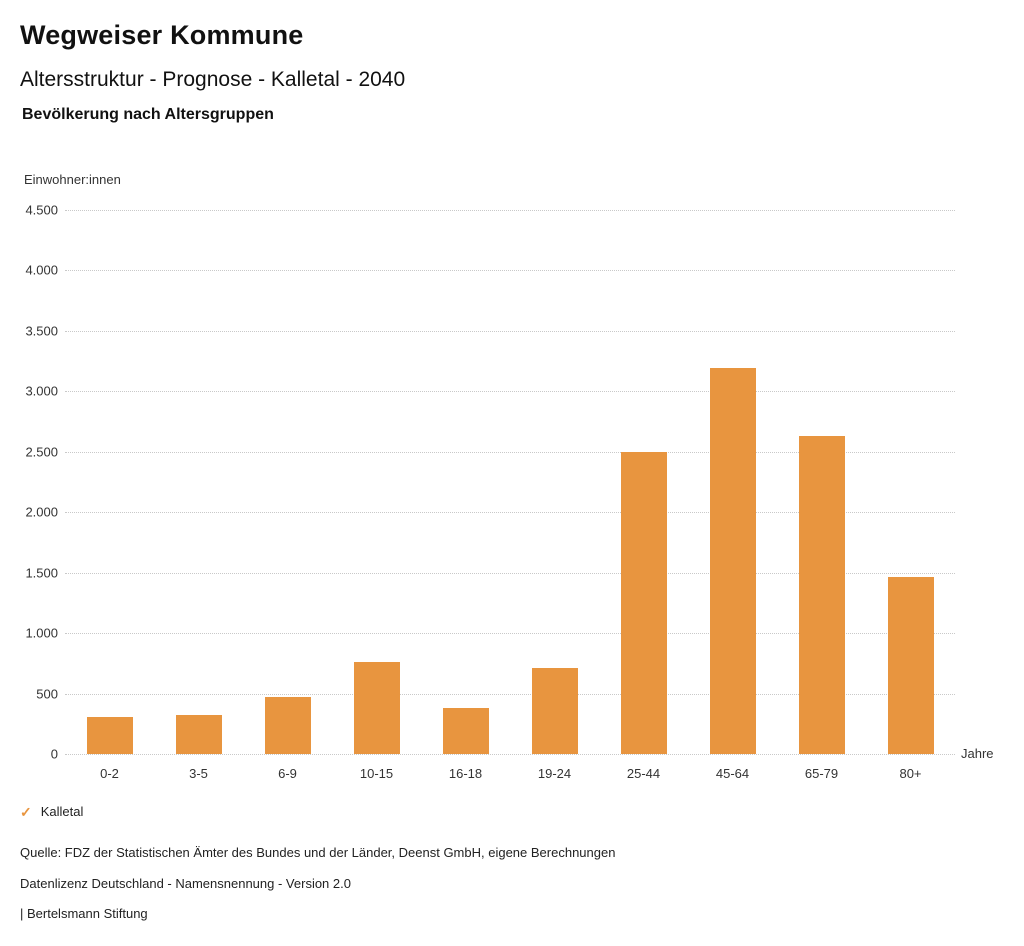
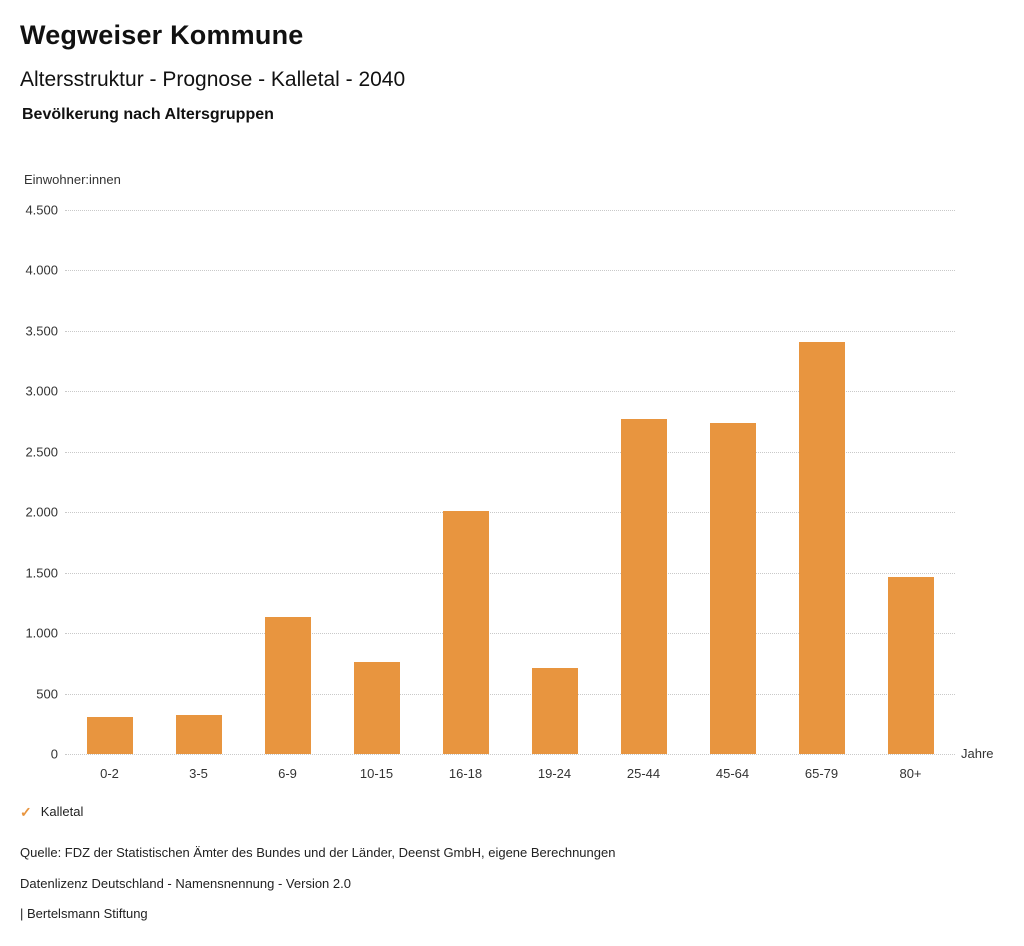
6-9: 470 -> 1130
16-18: 380 -> 2010
25-44: 2500 -> 2770
45-64: 3190 -> 2740
65-79: 2630 -> 3410
